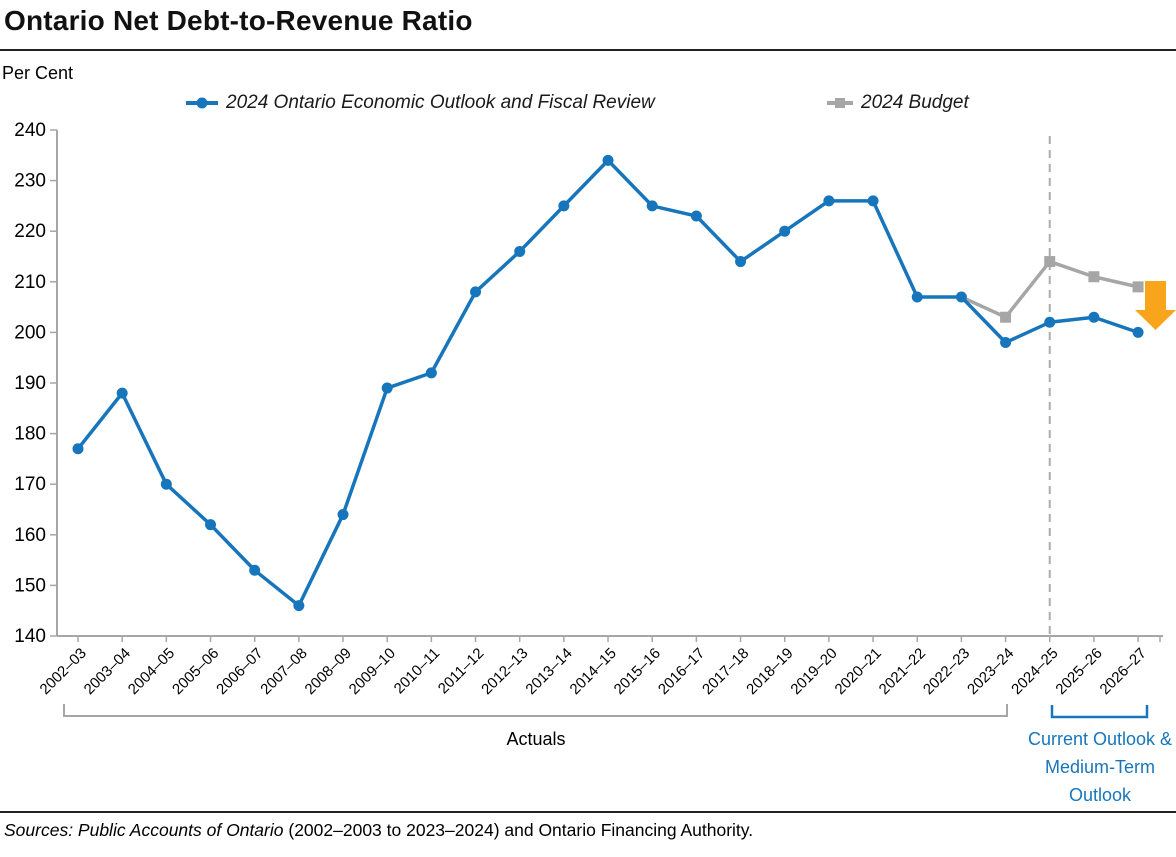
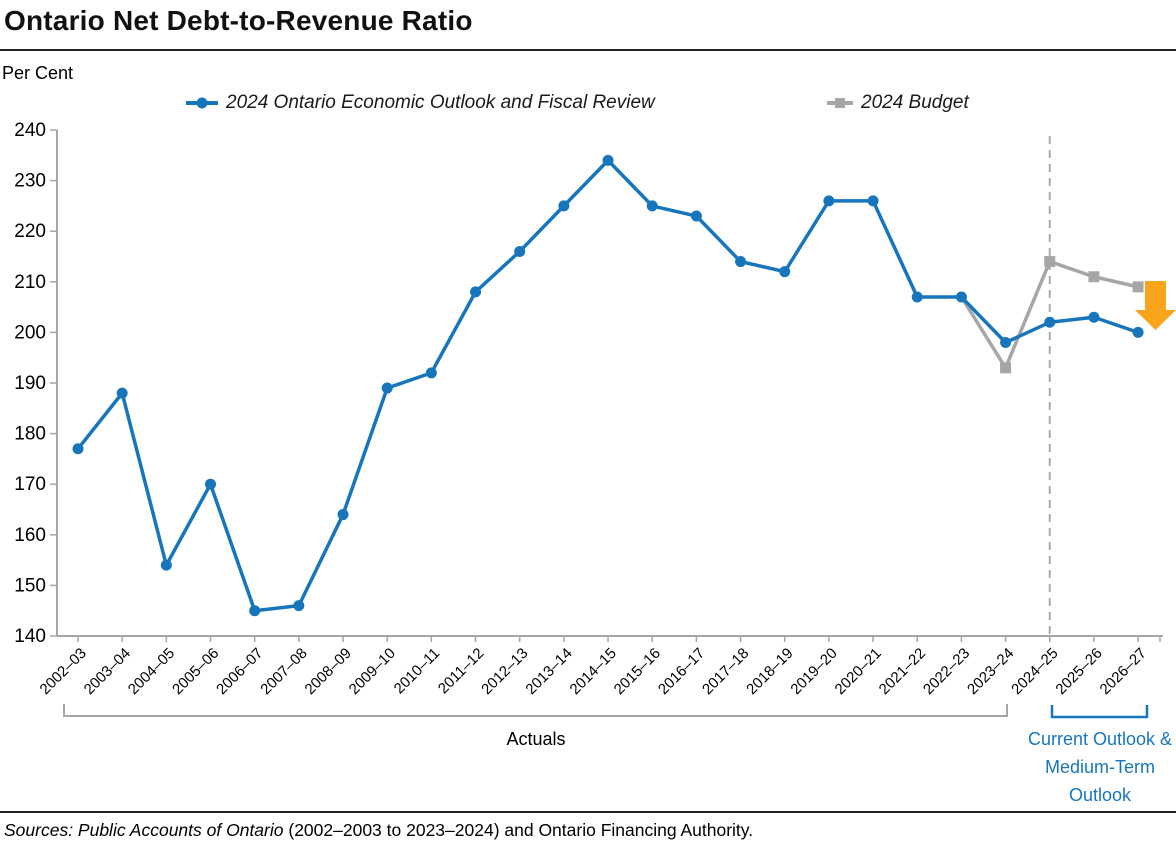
2024 Ontario Economic Outlook and Fiscal Review/2004–05: 170 -> 154
2024 Ontario Economic Outlook and Fiscal Review/2005–06: 162 -> 170
2024 Ontario Economic Outlook and Fiscal Review/2006–07: 153 -> 145
2024 Ontario Economic Outlook and Fiscal Review/2018–19: 220 -> 212
2024 Budget/2023–24: 203 -> 193
